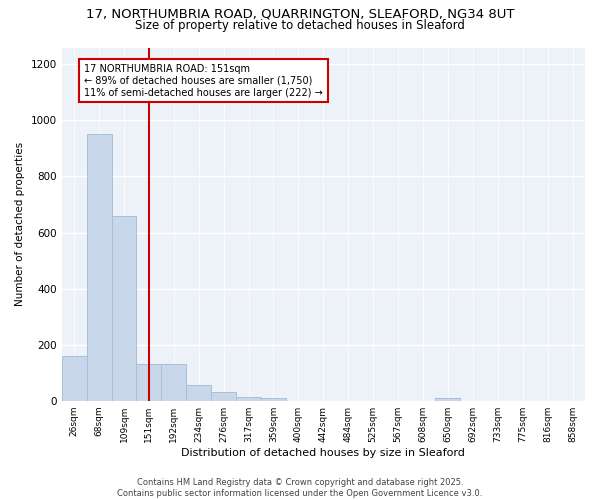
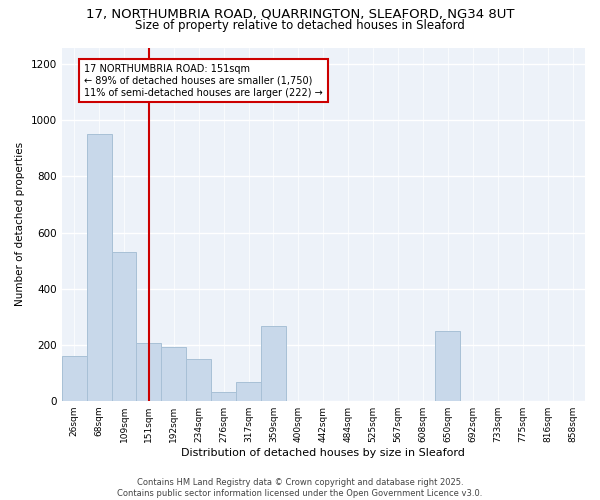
109sqm: 660 -> 530
151sqm: 130 -> 205
192sqm: 130 -> 190
234sqm: 55 -> 150
317sqm: 15 -> 65
359sqm: 10 -> 265
650sqm: 10 -> 250
